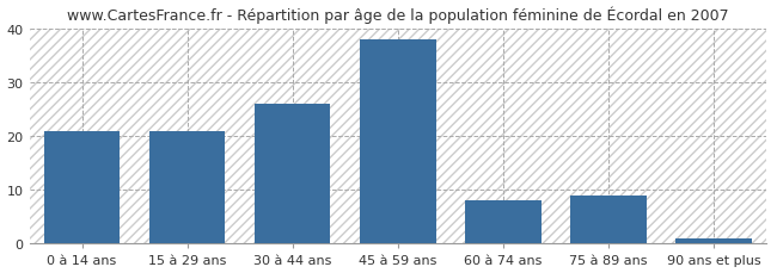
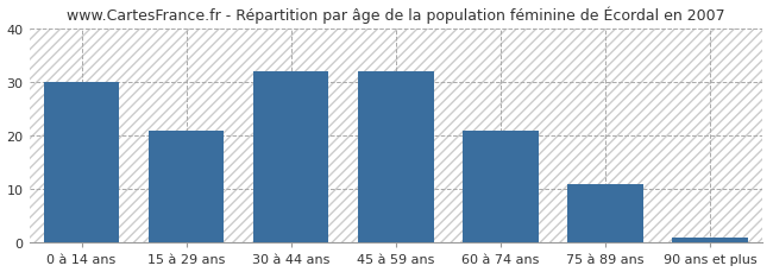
0 à 14 ans: 21 -> 30
30 à 44 ans: 26 -> 32
45 à 59 ans: 38 -> 32
60 à 74 ans: 8 -> 21
75 à 89 ans: 9 -> 11
